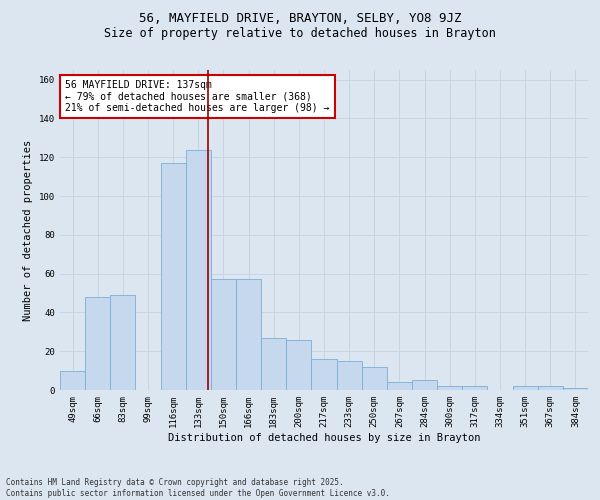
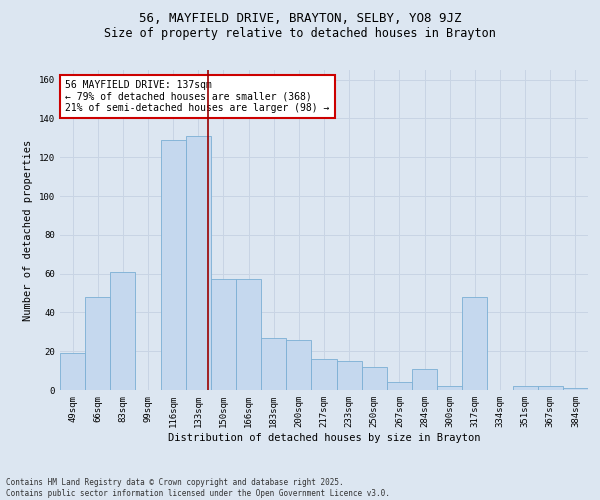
49sqm: 10 -> 19
83sqm: 49 -> 61
116sqm: 117 -> 129
133sqm: 124 -> 131
284sqm: 5 -> 11
317sqm: 2 -> 48
